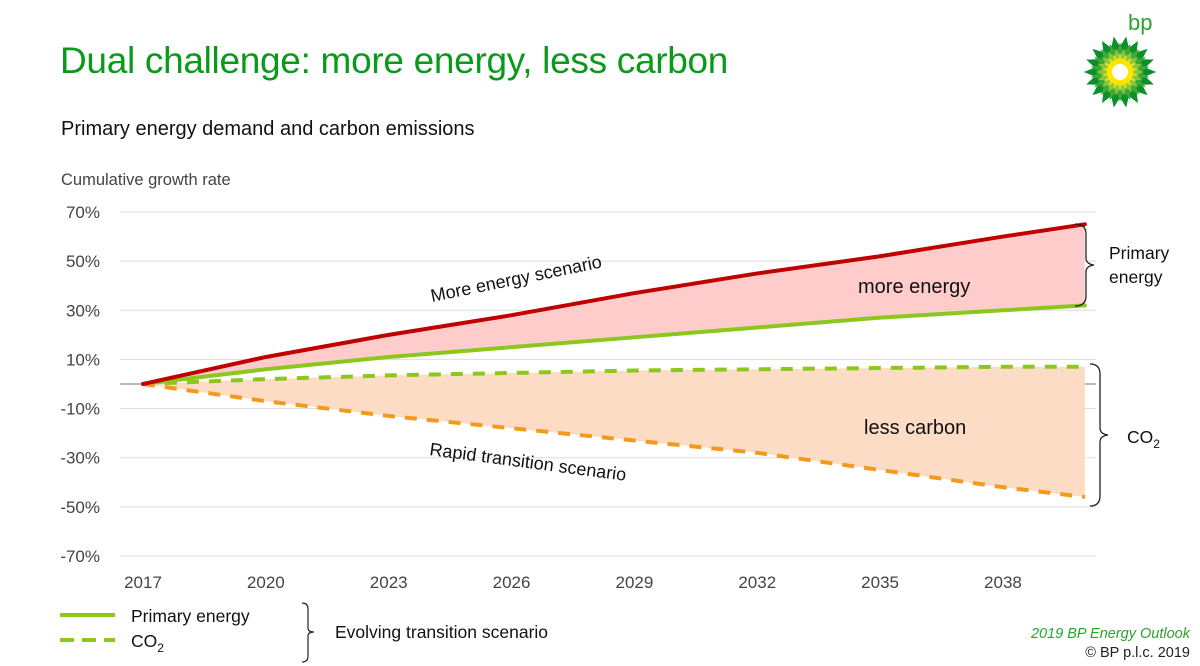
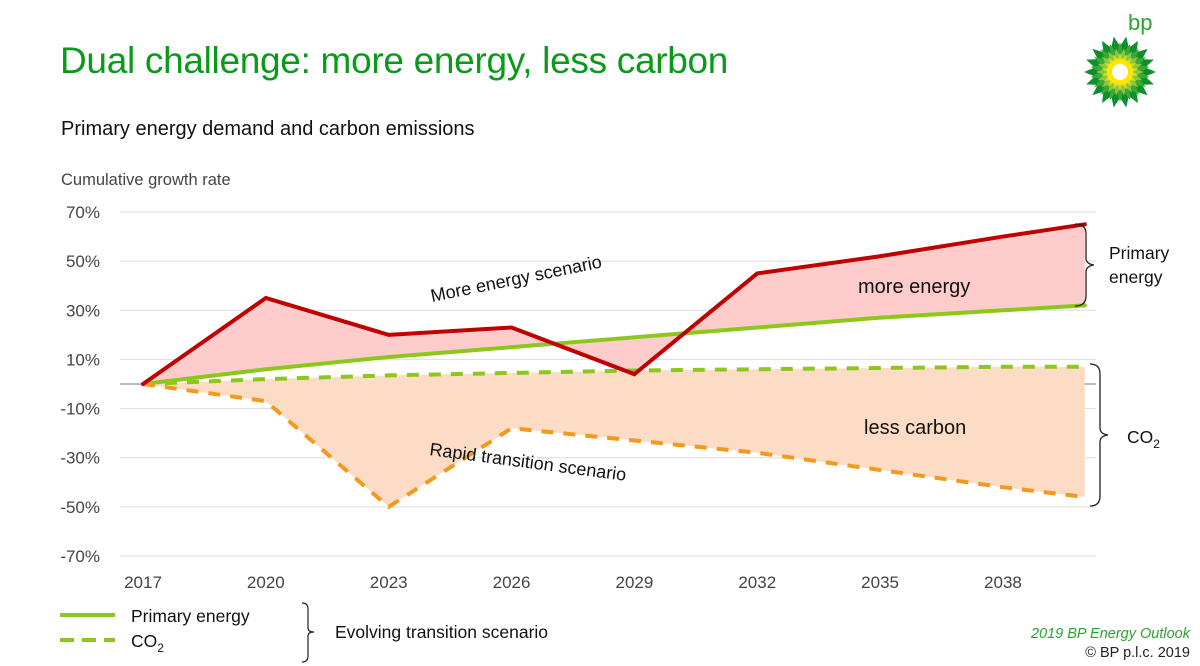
More energy scenario/2020: 11% -> 35%
Rapid transition scenario/2023: -13% -> -50%
More energy scenario/2026: 28% -> 23%
More energy scenario/2029: 37% -> 4%
